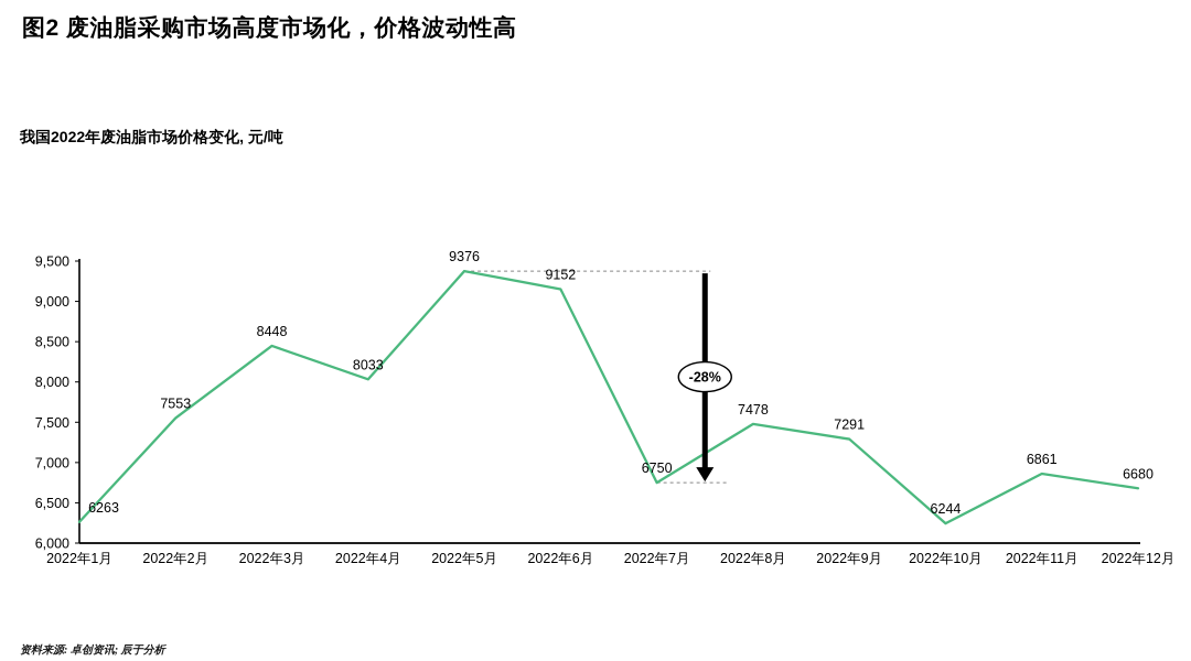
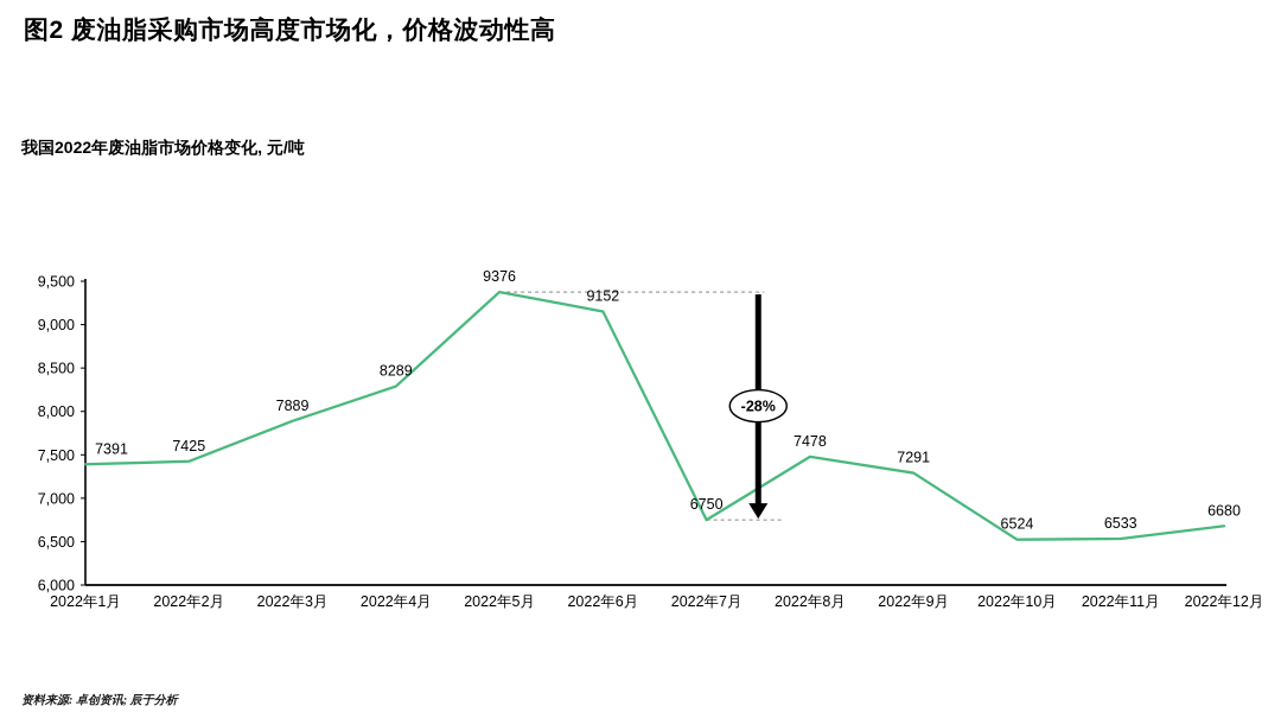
2022年1月: 6263 -> 7391
2022年2月: 7553 -> 7425
2022年3月: 8448 -> 7889
2022年4月: 8033 -> 8289
2022年10月: 6244 -> 6524
2022年11月: 6861 -> 6533
